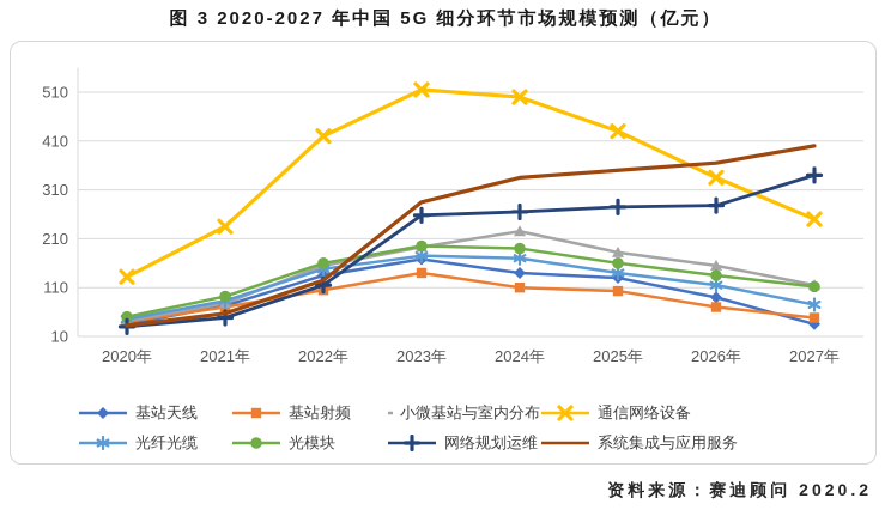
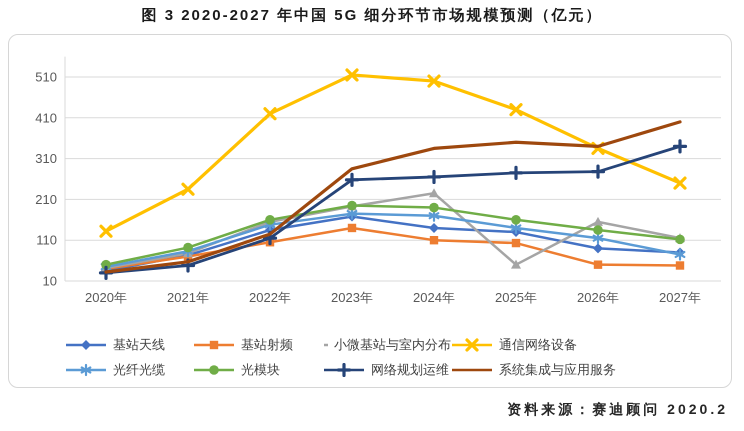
小微基站与室内分布/2025年: 180 -> 50
基站射频/2026年: 70 -> 50
系统集成与应用服务/2026年: 360 -> 340
基站天线/2027年: 40 -> 80
